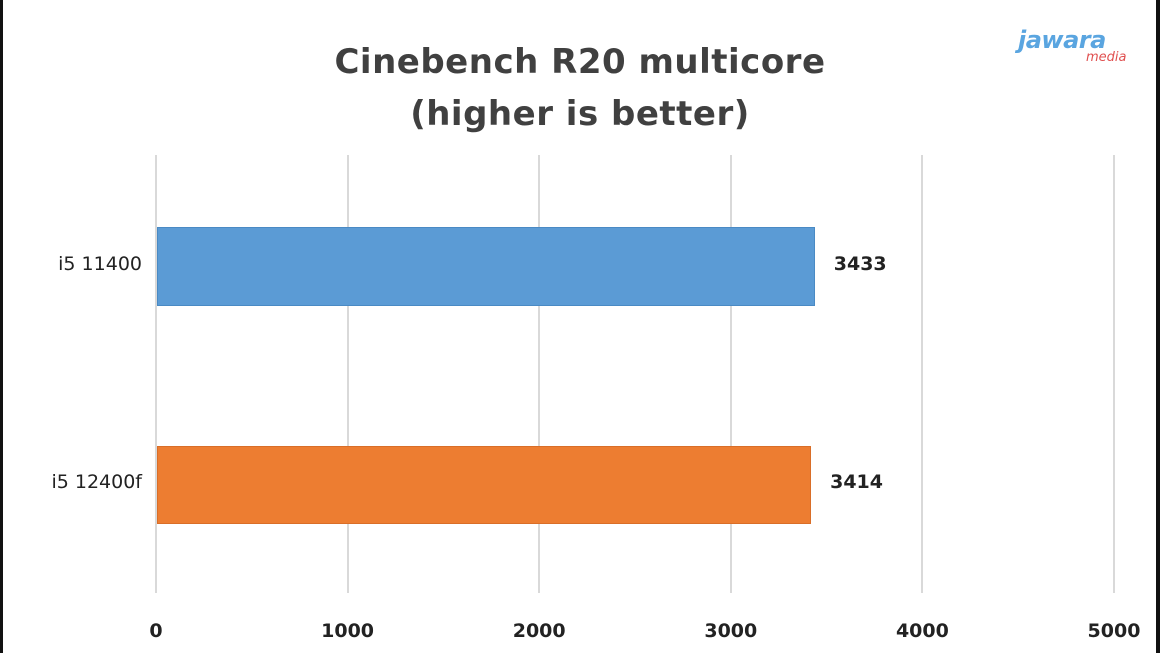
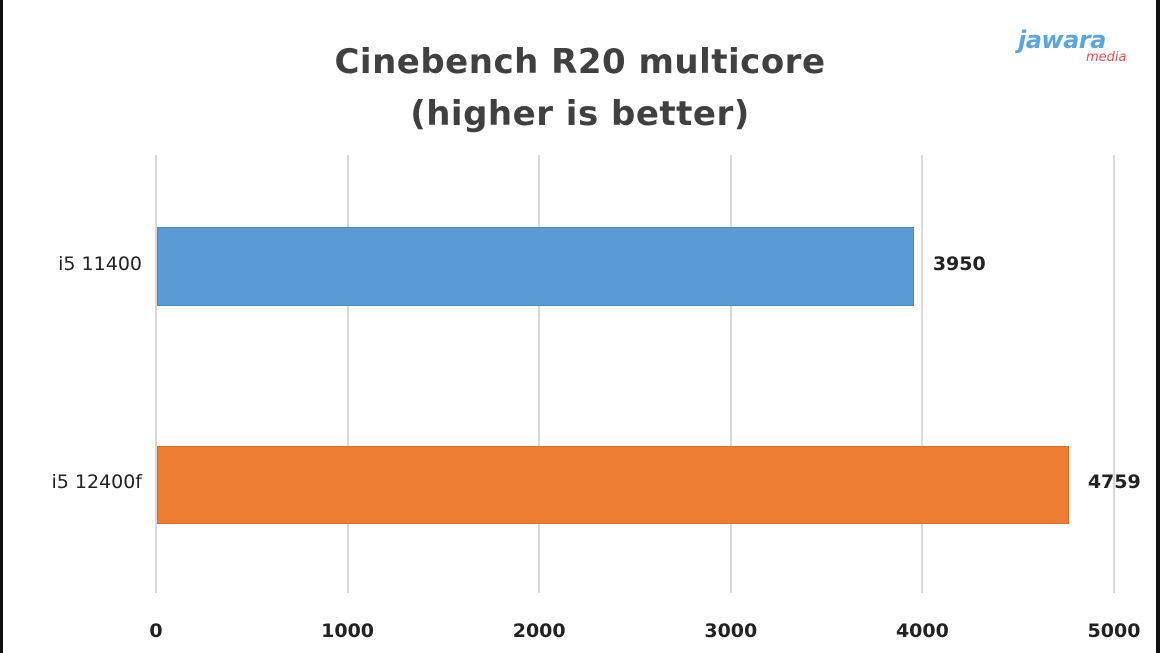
i5 11400: 3433 -> 3950
i5 12400f: 3414 -> 4759
